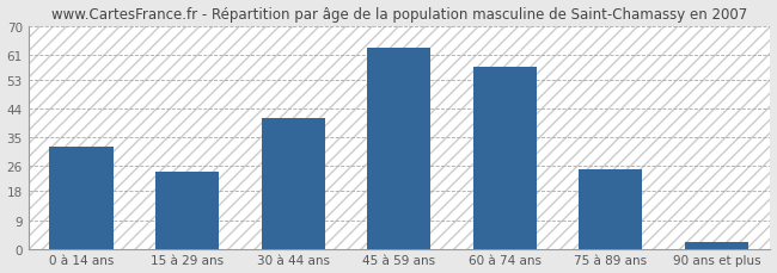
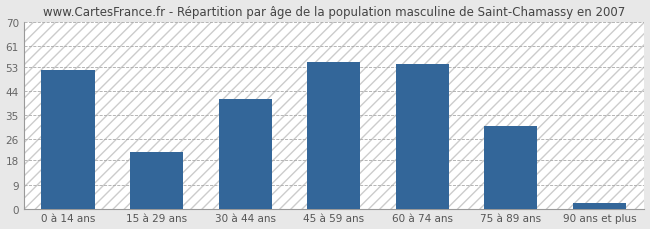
0 à 14 ans: 32 -> 52
15 à 29 ans: 24 -> 21
45 à 59 ans: 63 -> 55
60 à 74 ans: 57 -> 54
75 à 89 ans: 25 -> 31
